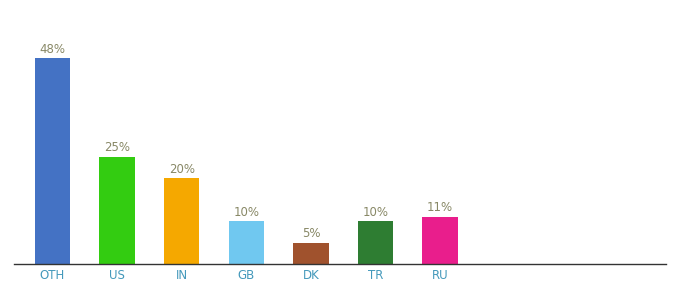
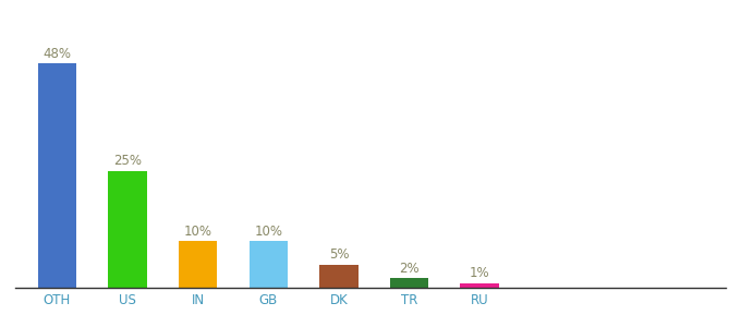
IN: 20% -> 10%
TR: 10% -> 2%
RU: 11% -> 1%
